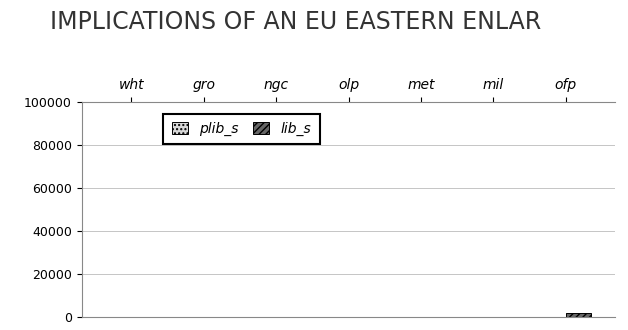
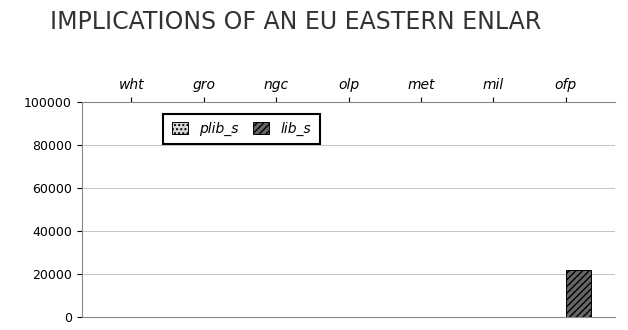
lib_s/ofp: 2000 -> 22000
